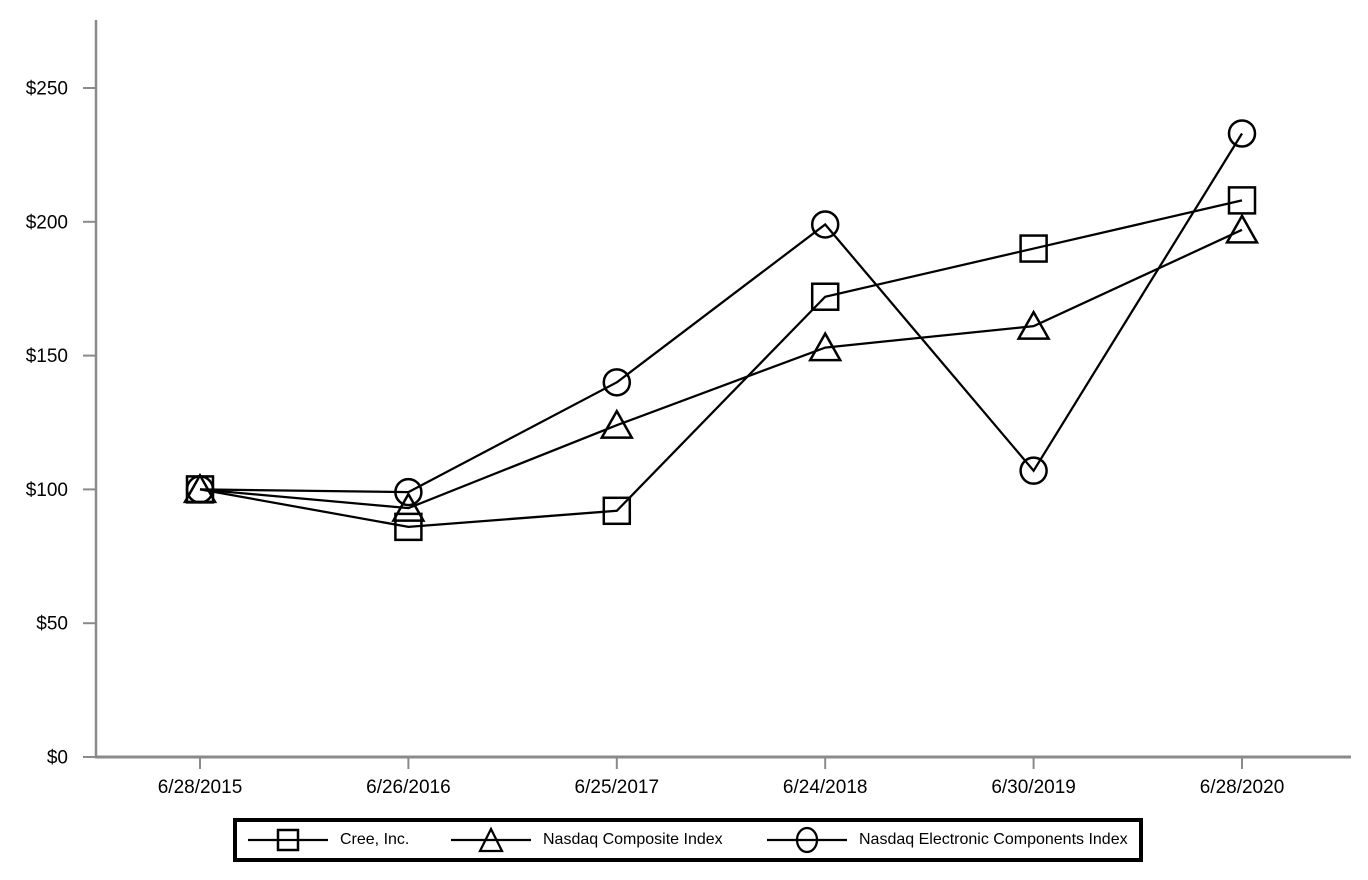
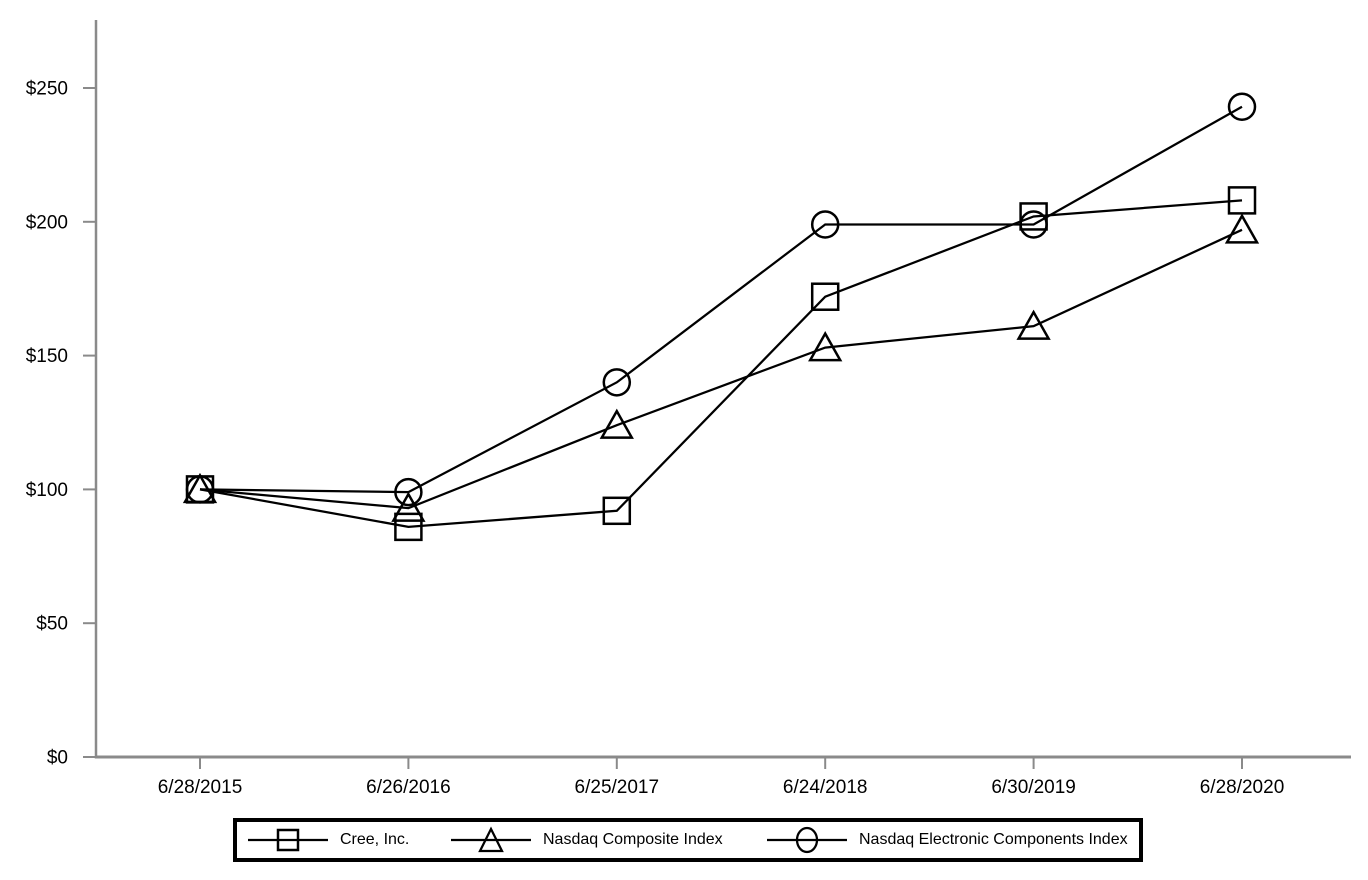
Cree, Inc./6/30/2019: $190 -> $202
Nasdaq Electronic Components Index/6/30/2019: $107 -> $199
Nasdaq Electronic Components Index/6/28/2020: $233 -> $243
